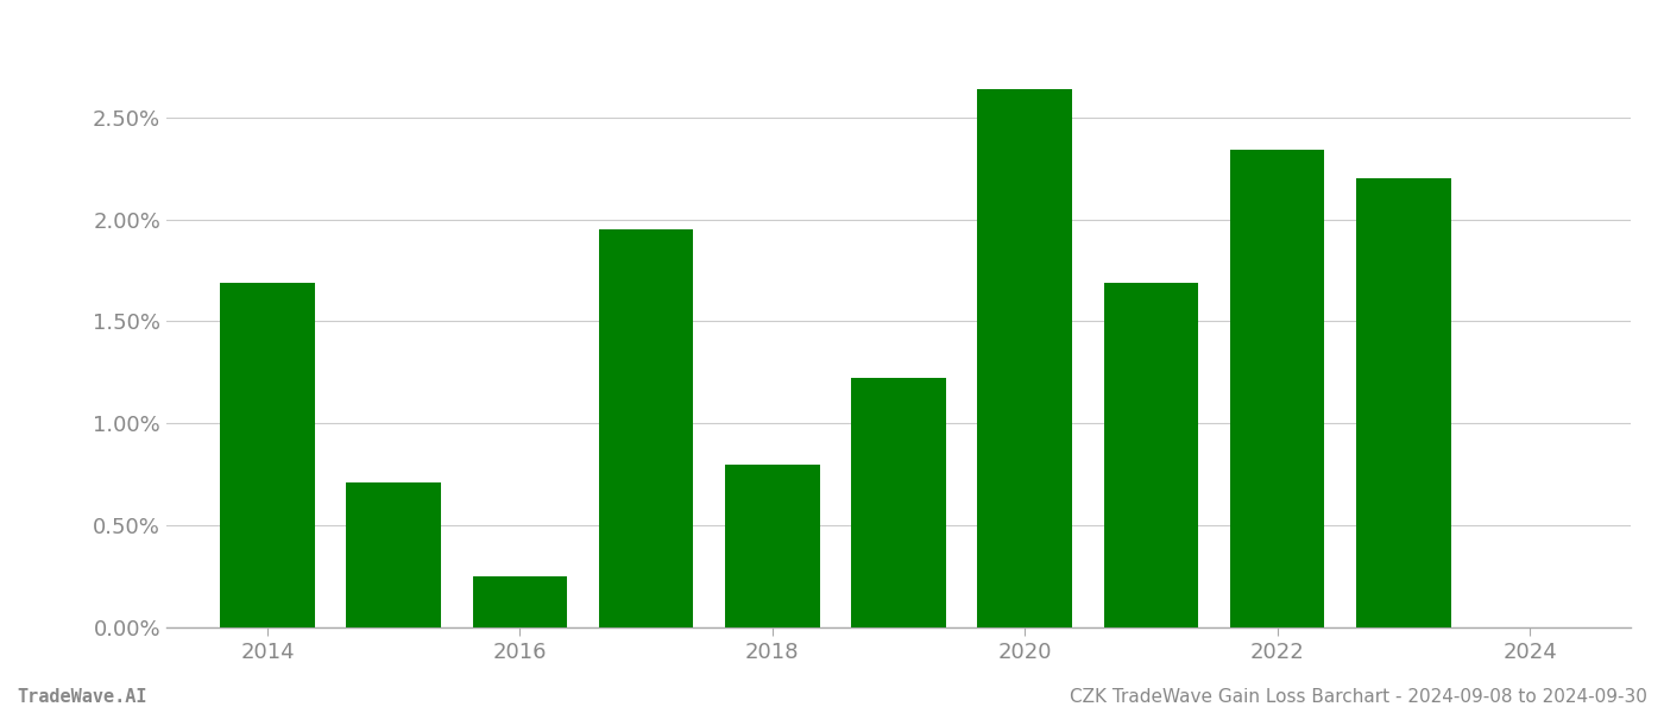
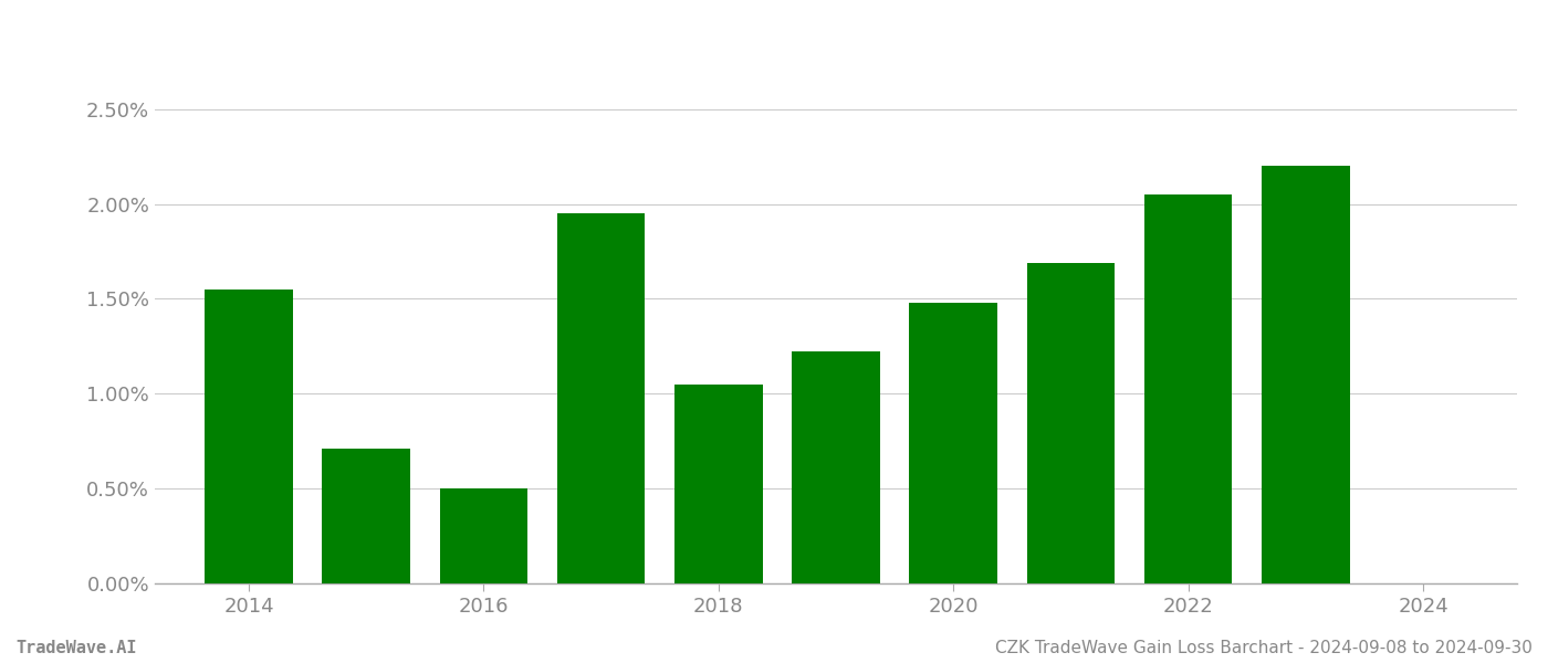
2014: 1.69% -> 1.55%
2016: 0.25% -> 0.50%
2018: 0.80% -> 1.05%
2020: 2.64% -> 1.48%
2022: 2.34% -> 2.05%
